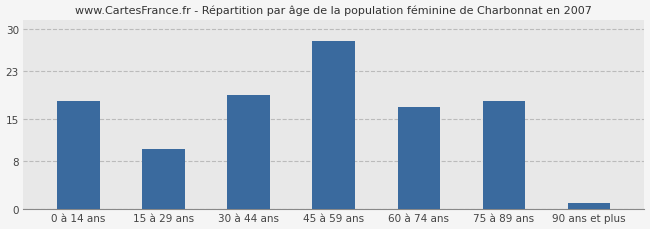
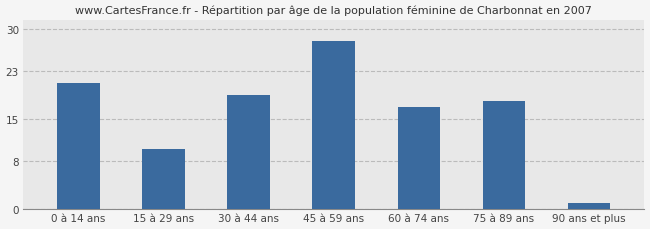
0 à 14 ans: 18 -> 21
